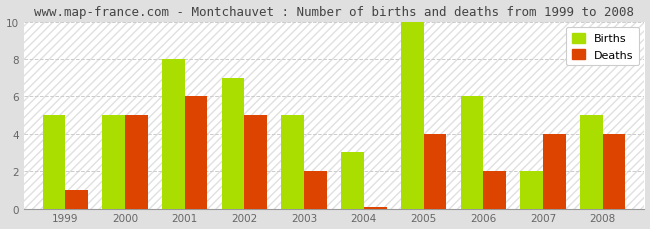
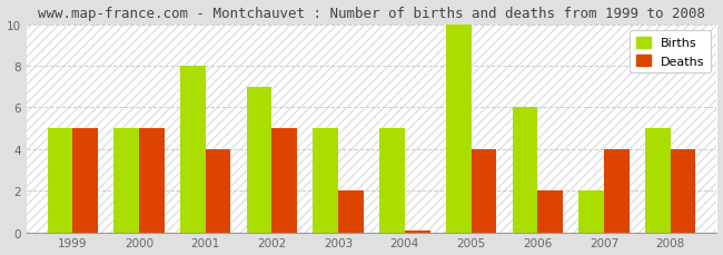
Deaths/1999: 1.0 -> 5.0
Deaths/2001: 6.0 -> 4.0
Births/2004: 3 -> 5
